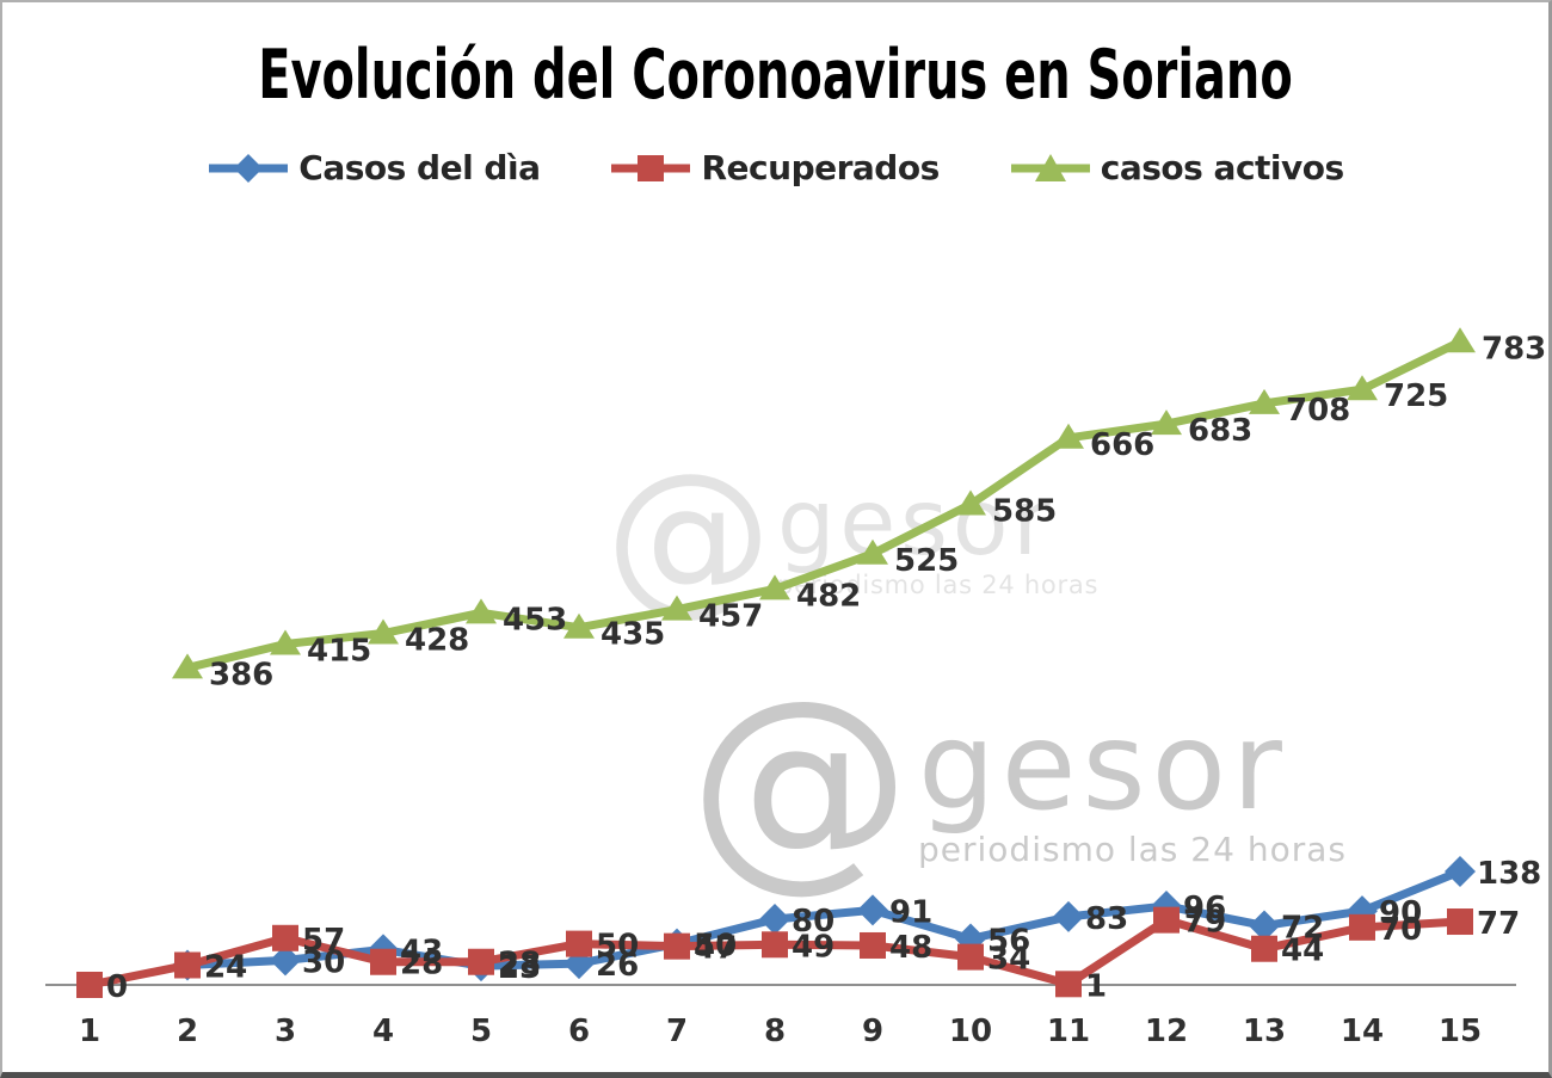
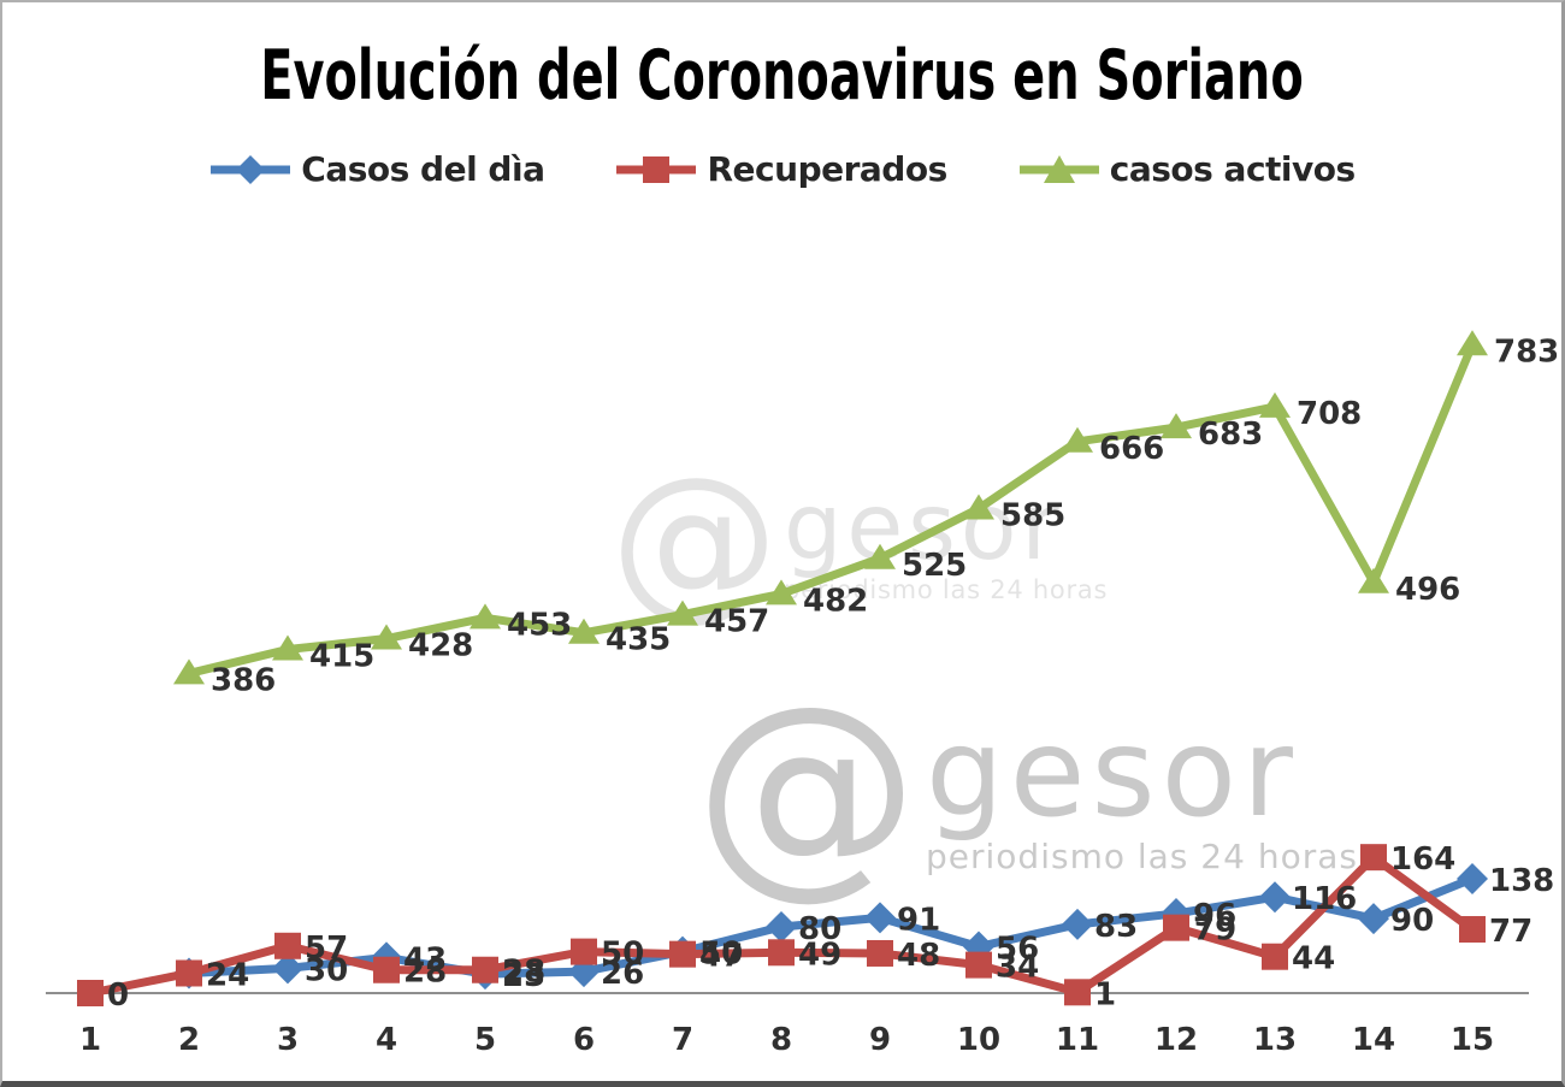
Casos del dìa/13: 72 -> 116
Recuperados/14: 70 -> 164
casos activos/14: 725 -> 496
